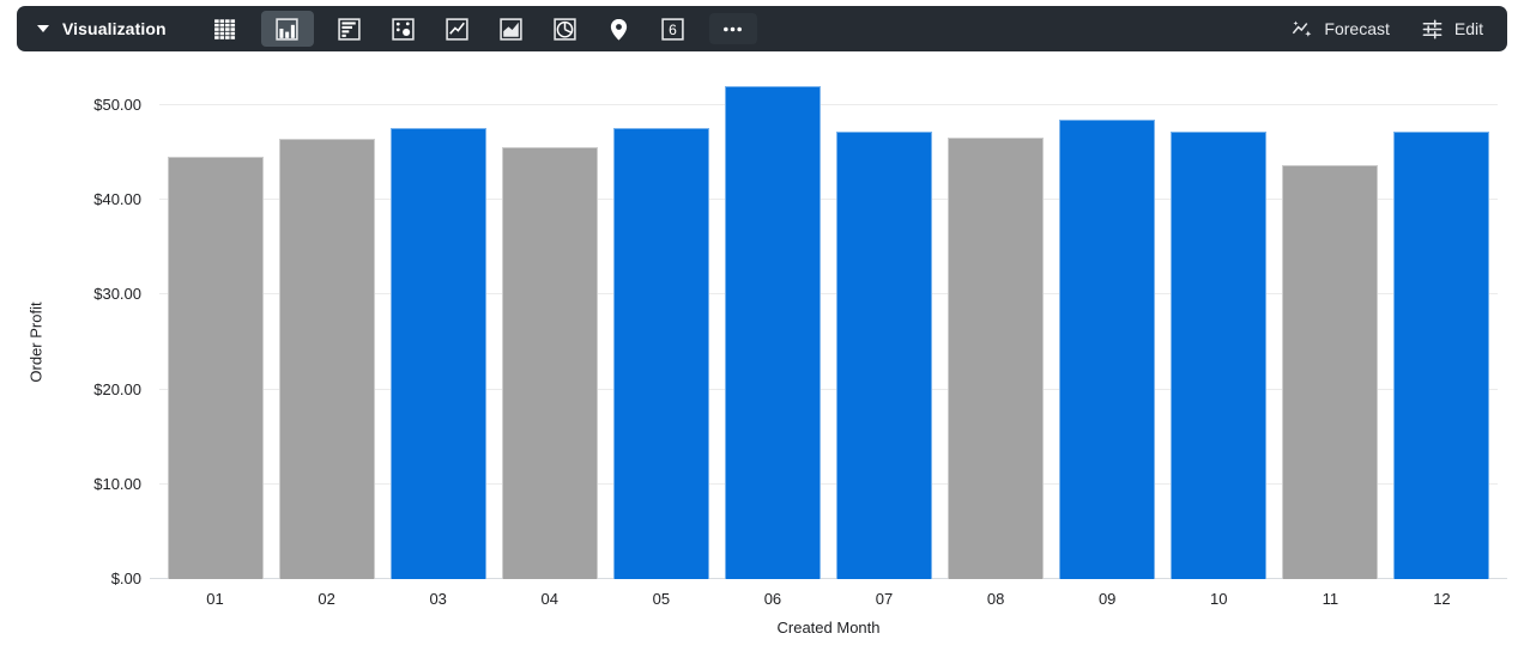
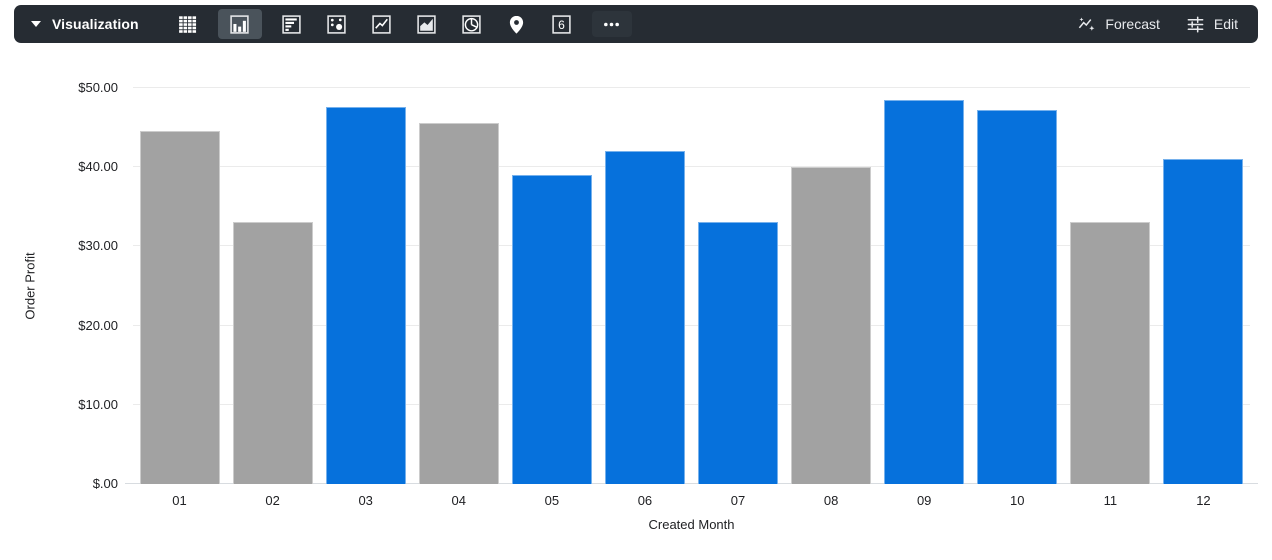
02: $46 -> $33
05: $48 -> $39
06: $52 -> $42
07: $47 -> $33
08: $47 -> $40
11: $44 -> $33
12: $47 -> $41
